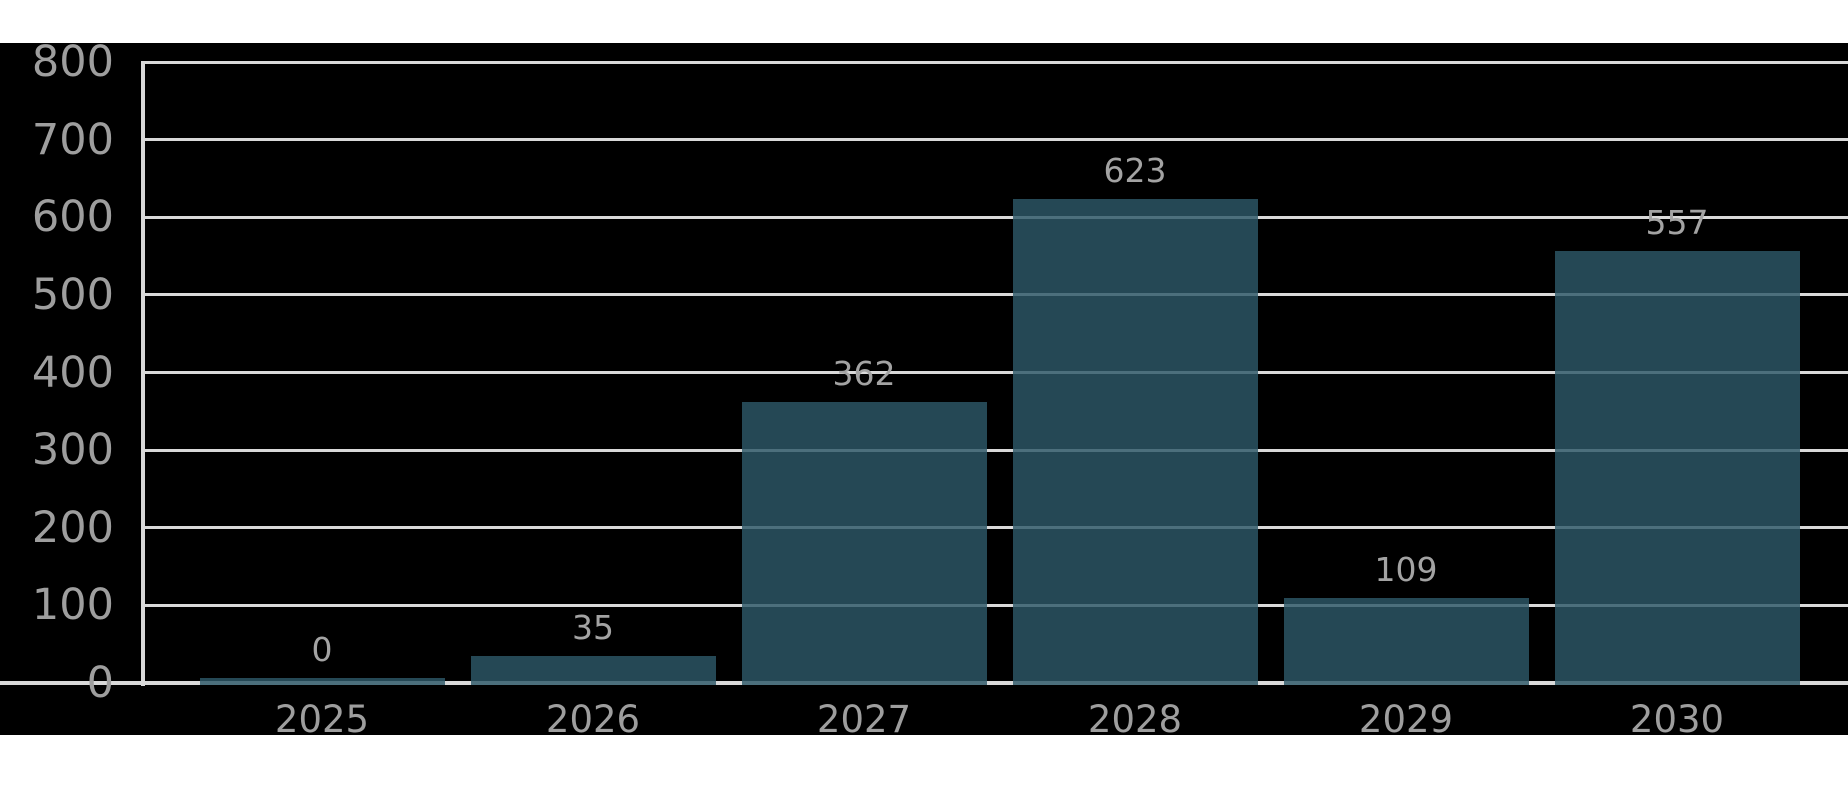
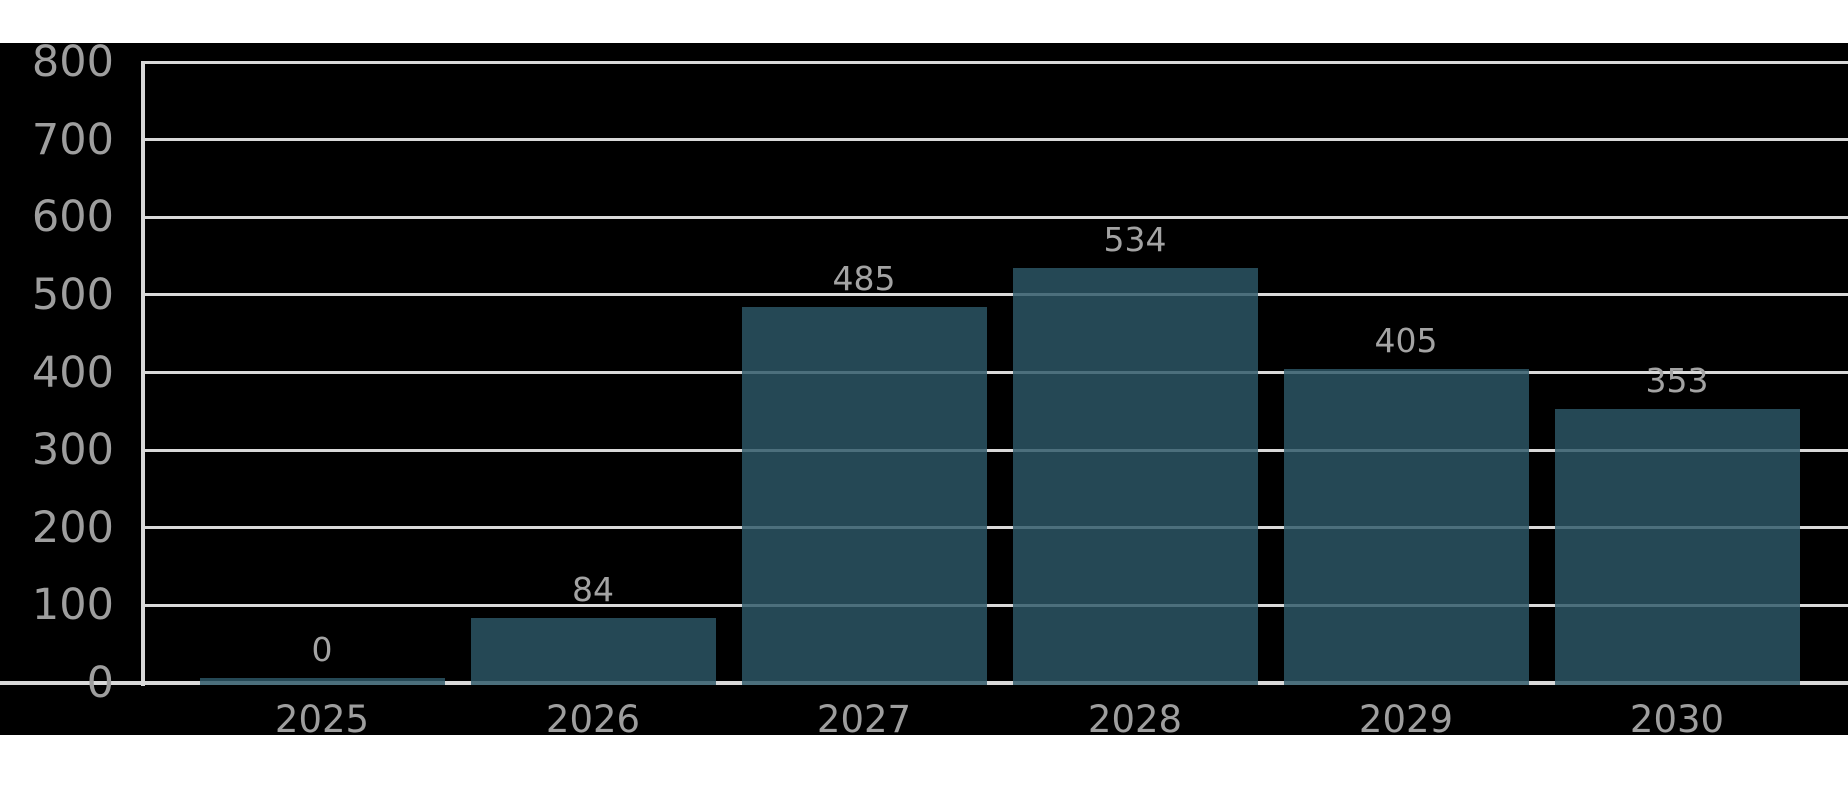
2026: 35 -> 84
2027: 362 -> 485
2028: 623 -> 534
2029: 109 -> 405
2030: 557 -> 353
